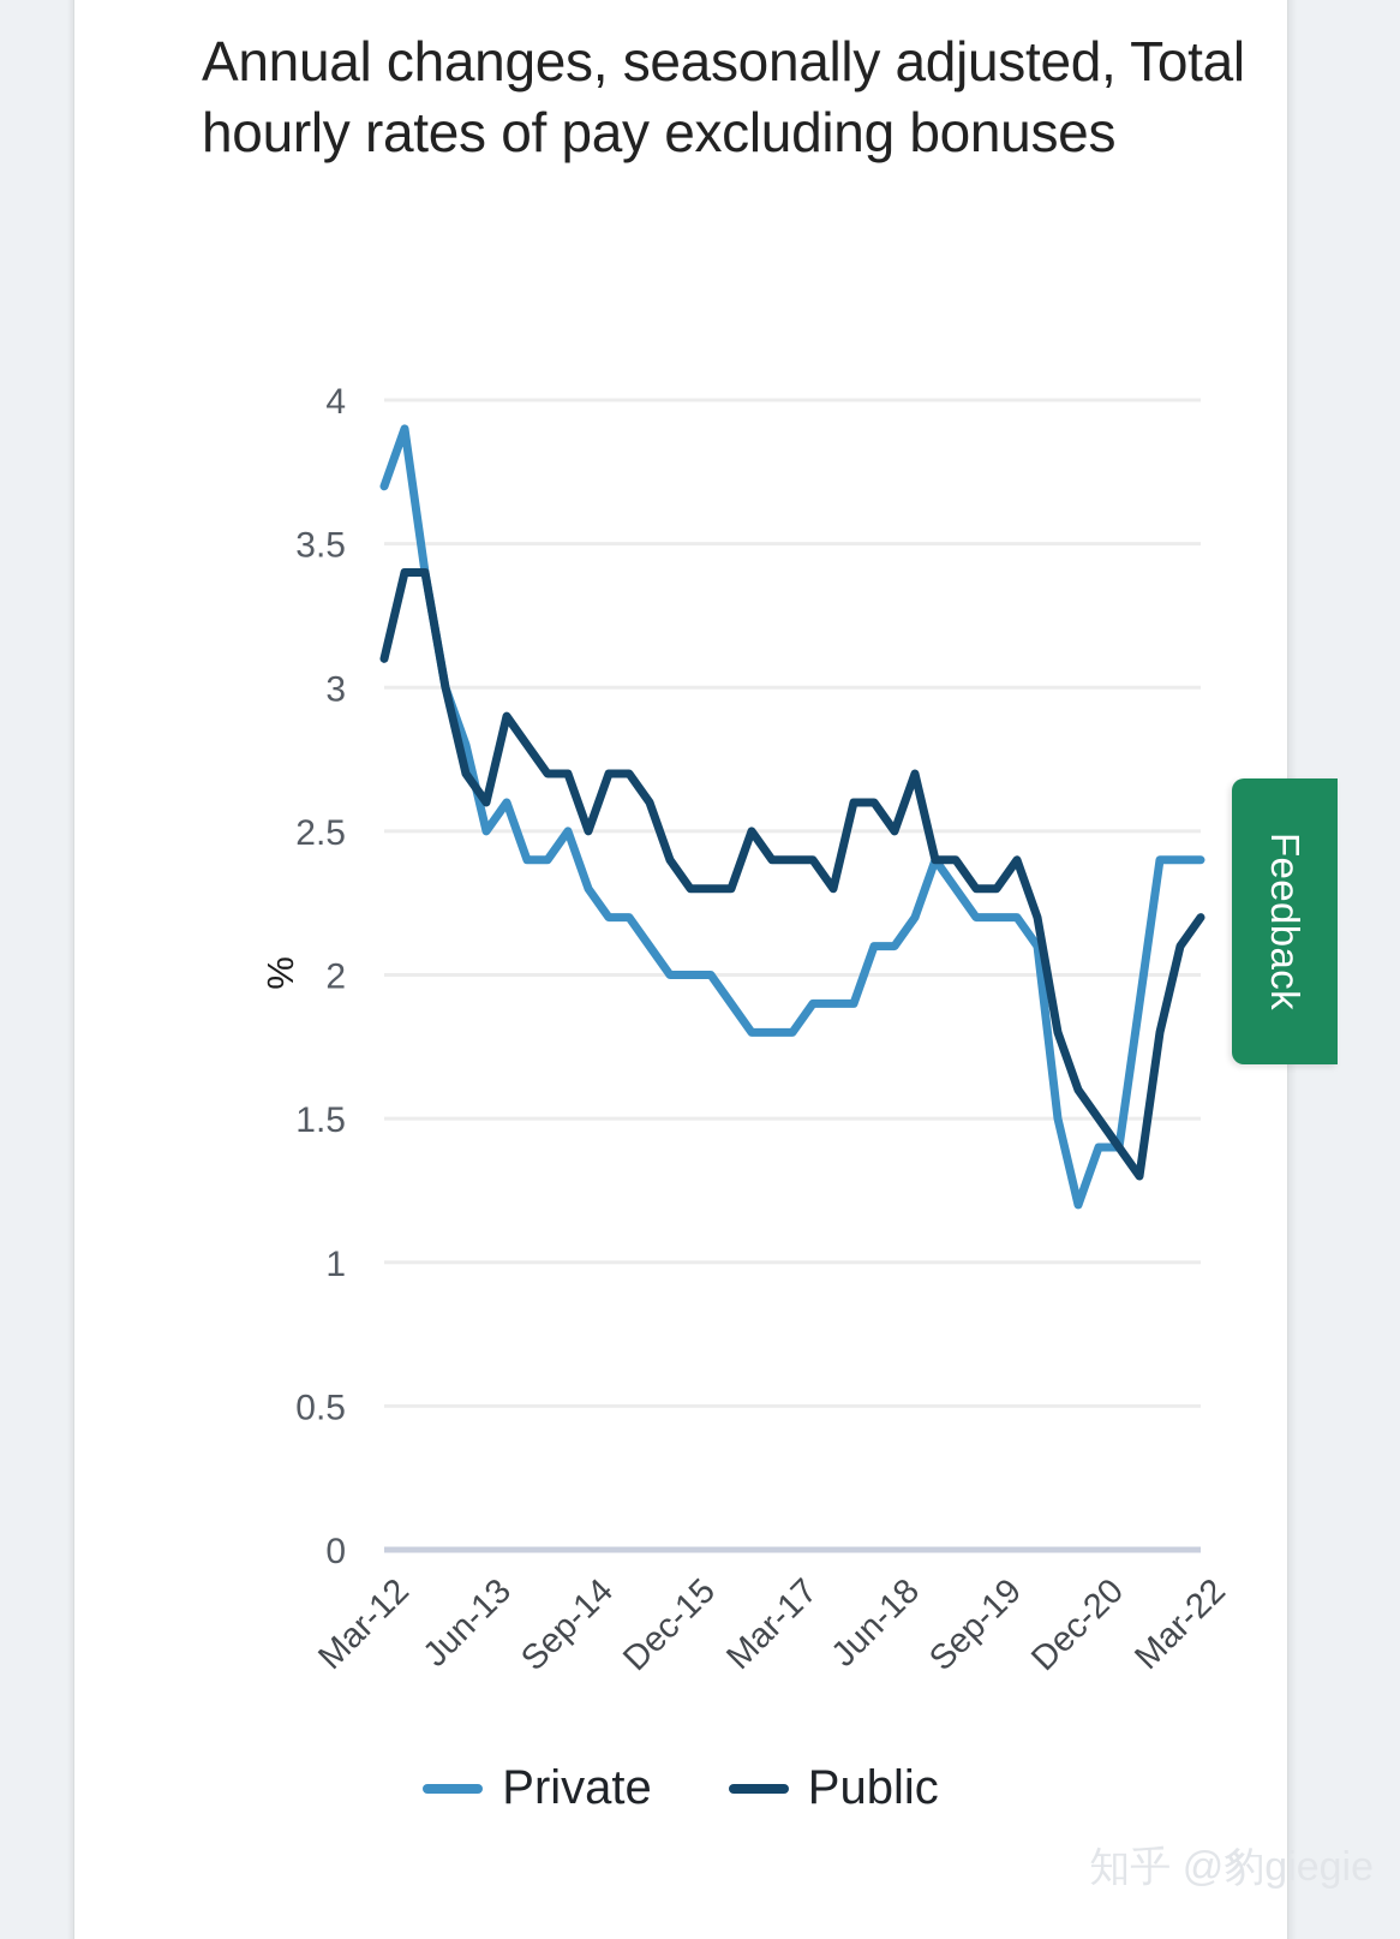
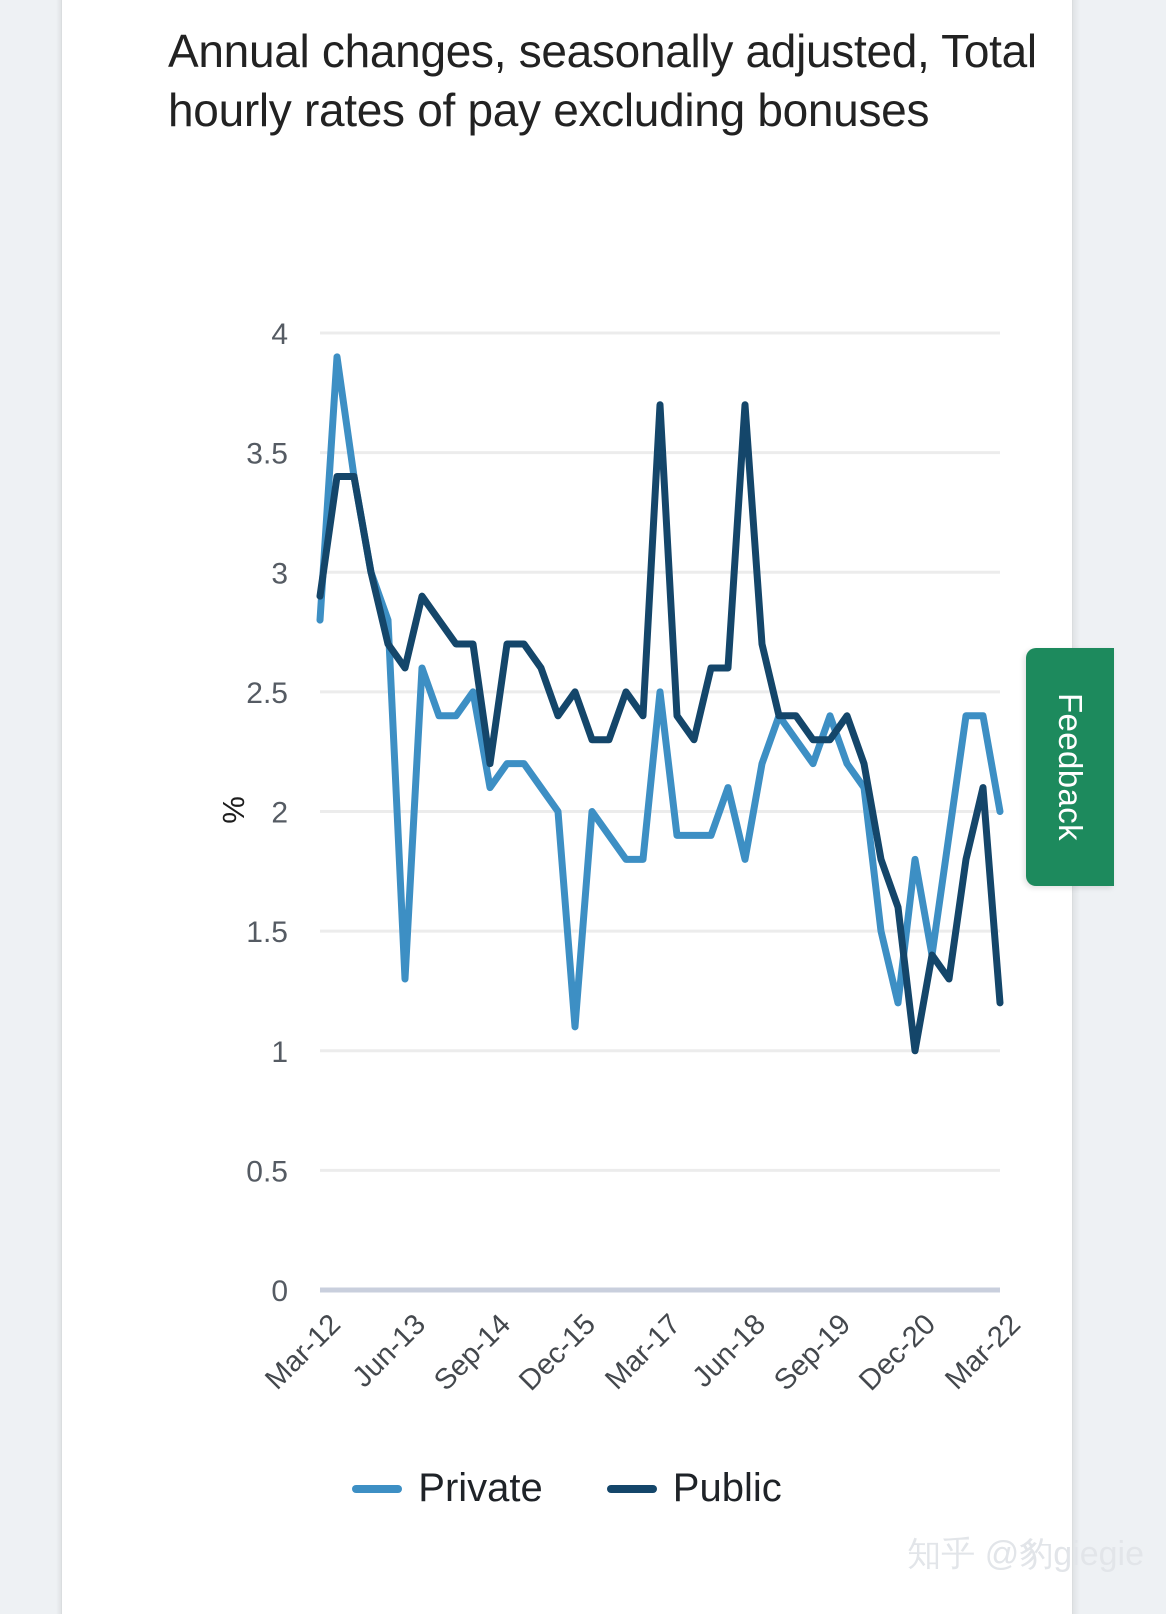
Private/Mar-12: 3.7 -> 2.8
Public/Mar-12: 3.1 -> 2.9
Private/Jun-13: 2.5 -> 1.3
Private/Sep-14: 2.3 -> 2.1
Public/Sep-14: 2.5 -> 2.2
Private/Dec-15: 2.0 -> 1.1
Public/Dec-15: 2.3 -> 2.5
Private/Mar-17: 1.8 -> 2.5
Public/Mar-17: 2.4 -> 3.7
Private/Jun-18: 2.1 -> 1.8
Public/Jun-18: 2.5 -> 3.7
Private/Sep-19: 2.2 -> 2.4
Private/Dec-20: 1.4 -> 1.8
Public/Dec-20: 1.5 -> 1.0
Private/Mar-22: 2.4 -> 2.0
Public/Mar-22: 2.2 -> 1.2
